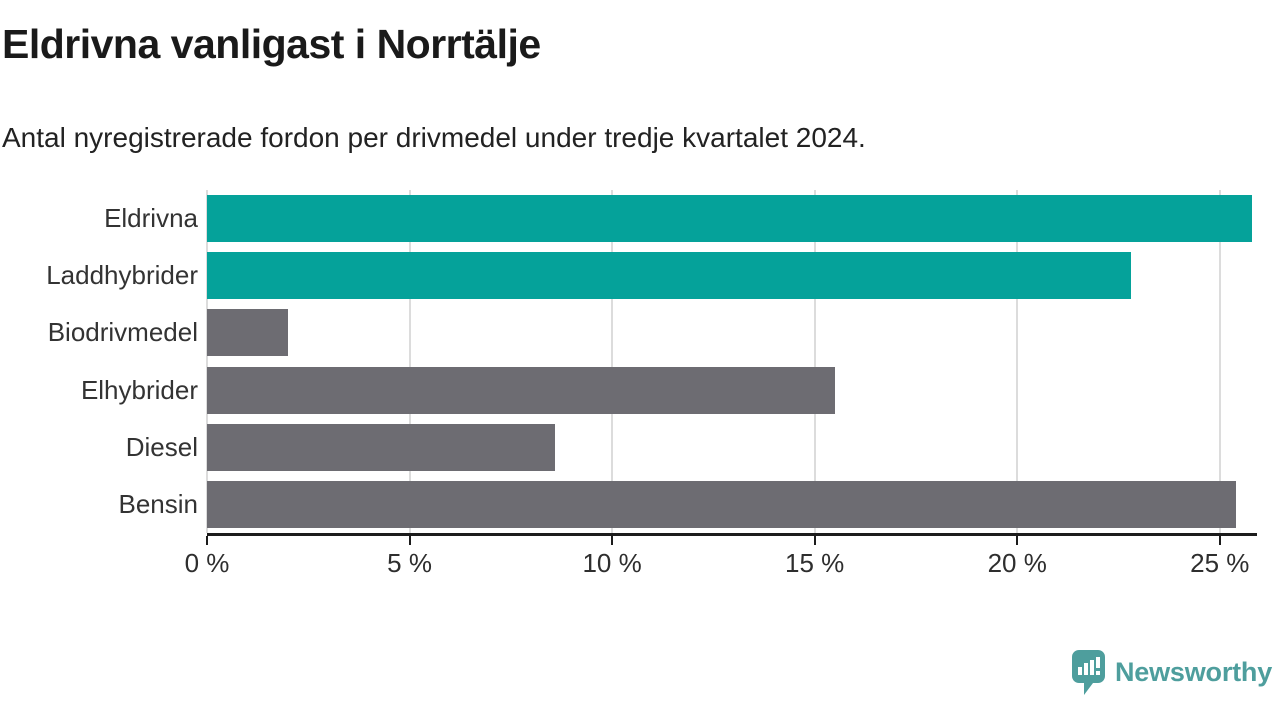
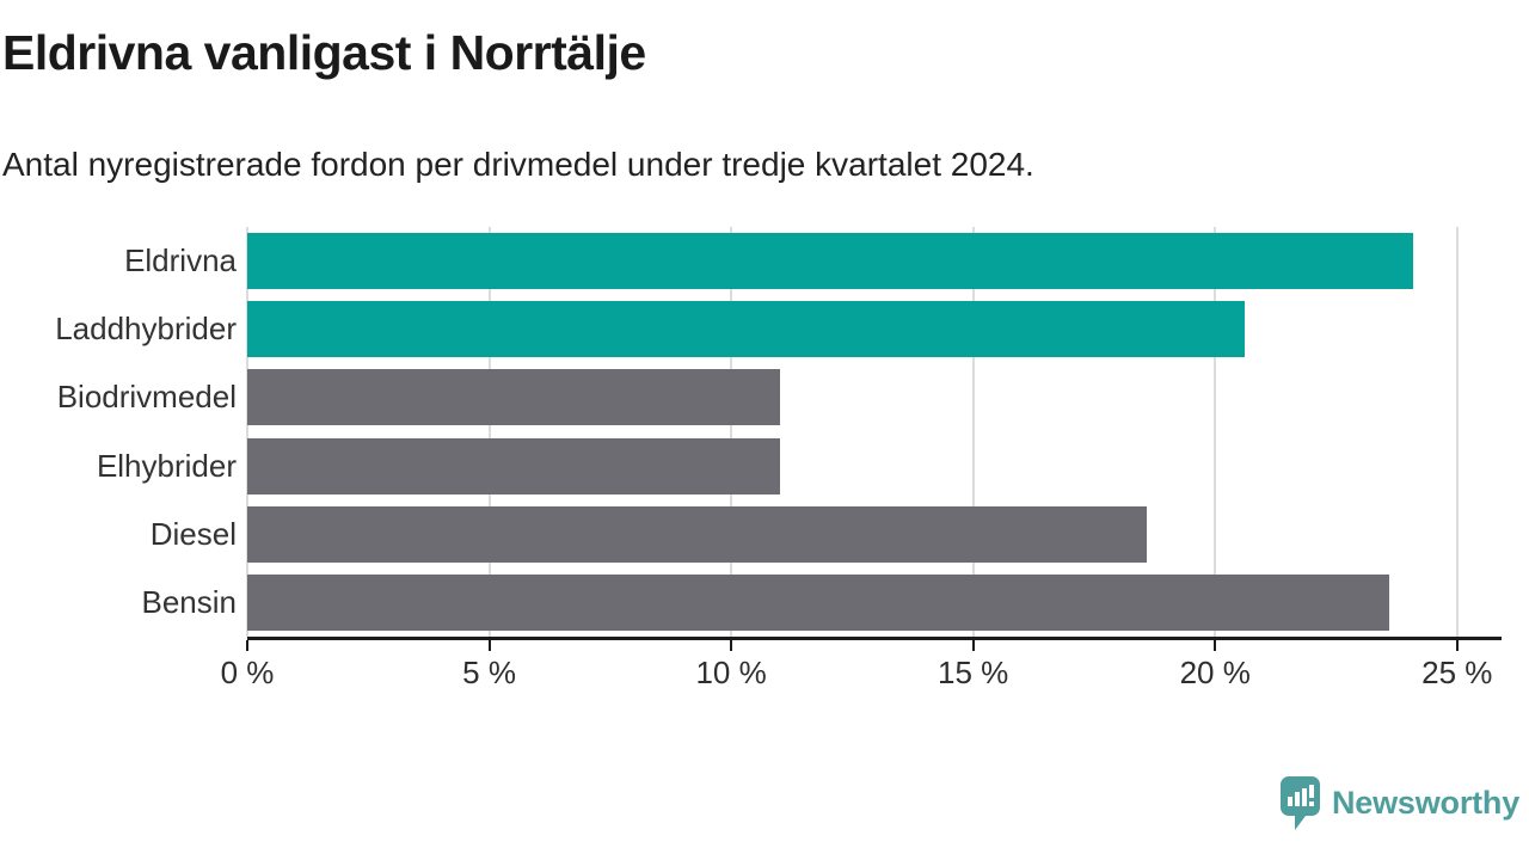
Eldrivna: 25.8% -> 24.1%
Laddhybrider: 22.8% -> 20.6%
Biodrivmedel: 2.0% -> 11.0%
Elhybrider: 15.5% -> 11.0%
Diesel: 8.6% -> 18.6%
Bensin: 25.4% -> 23.6%
